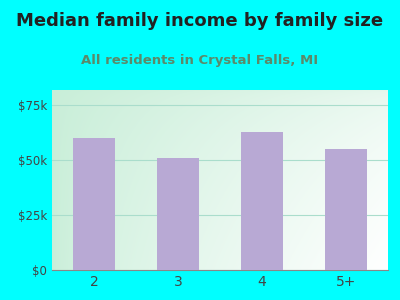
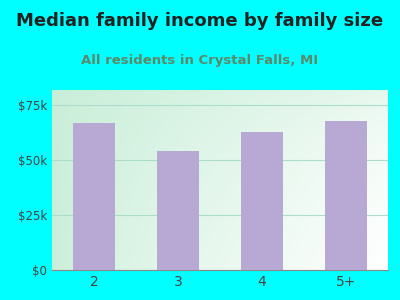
2: $60k -> $67k
3: $51k -> $54k
5+: $55k -> $68k
